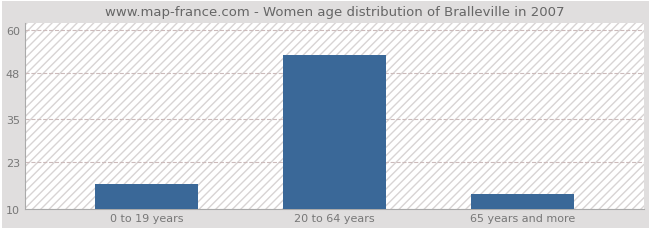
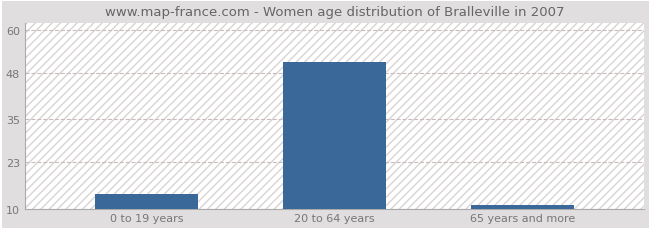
0 to 19 years: 17 -> 14
20 to 64 years: 53 -> 51
65 years and more: 14 -> 11
